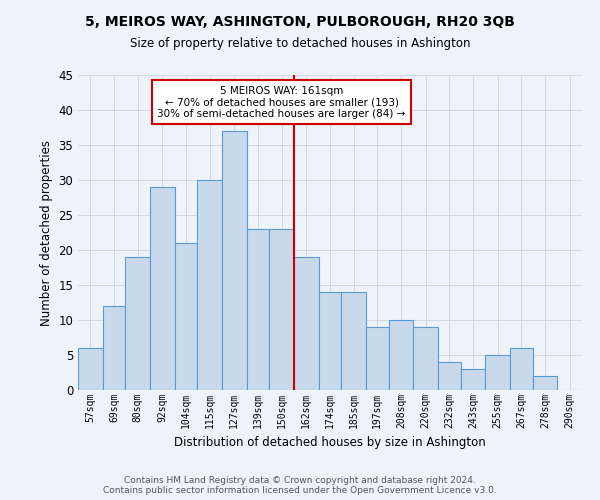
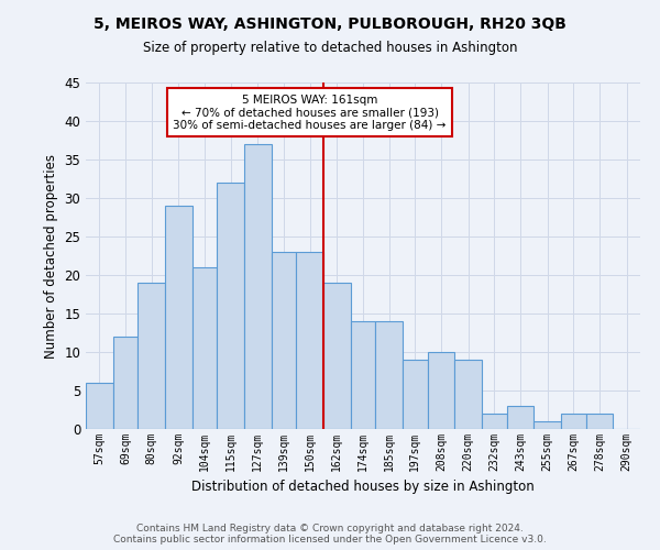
115sqm: 30 -> 32
232sqm: 4 -> 2
255sqm: 5 -> 1
267sqm: 6 -> 2
